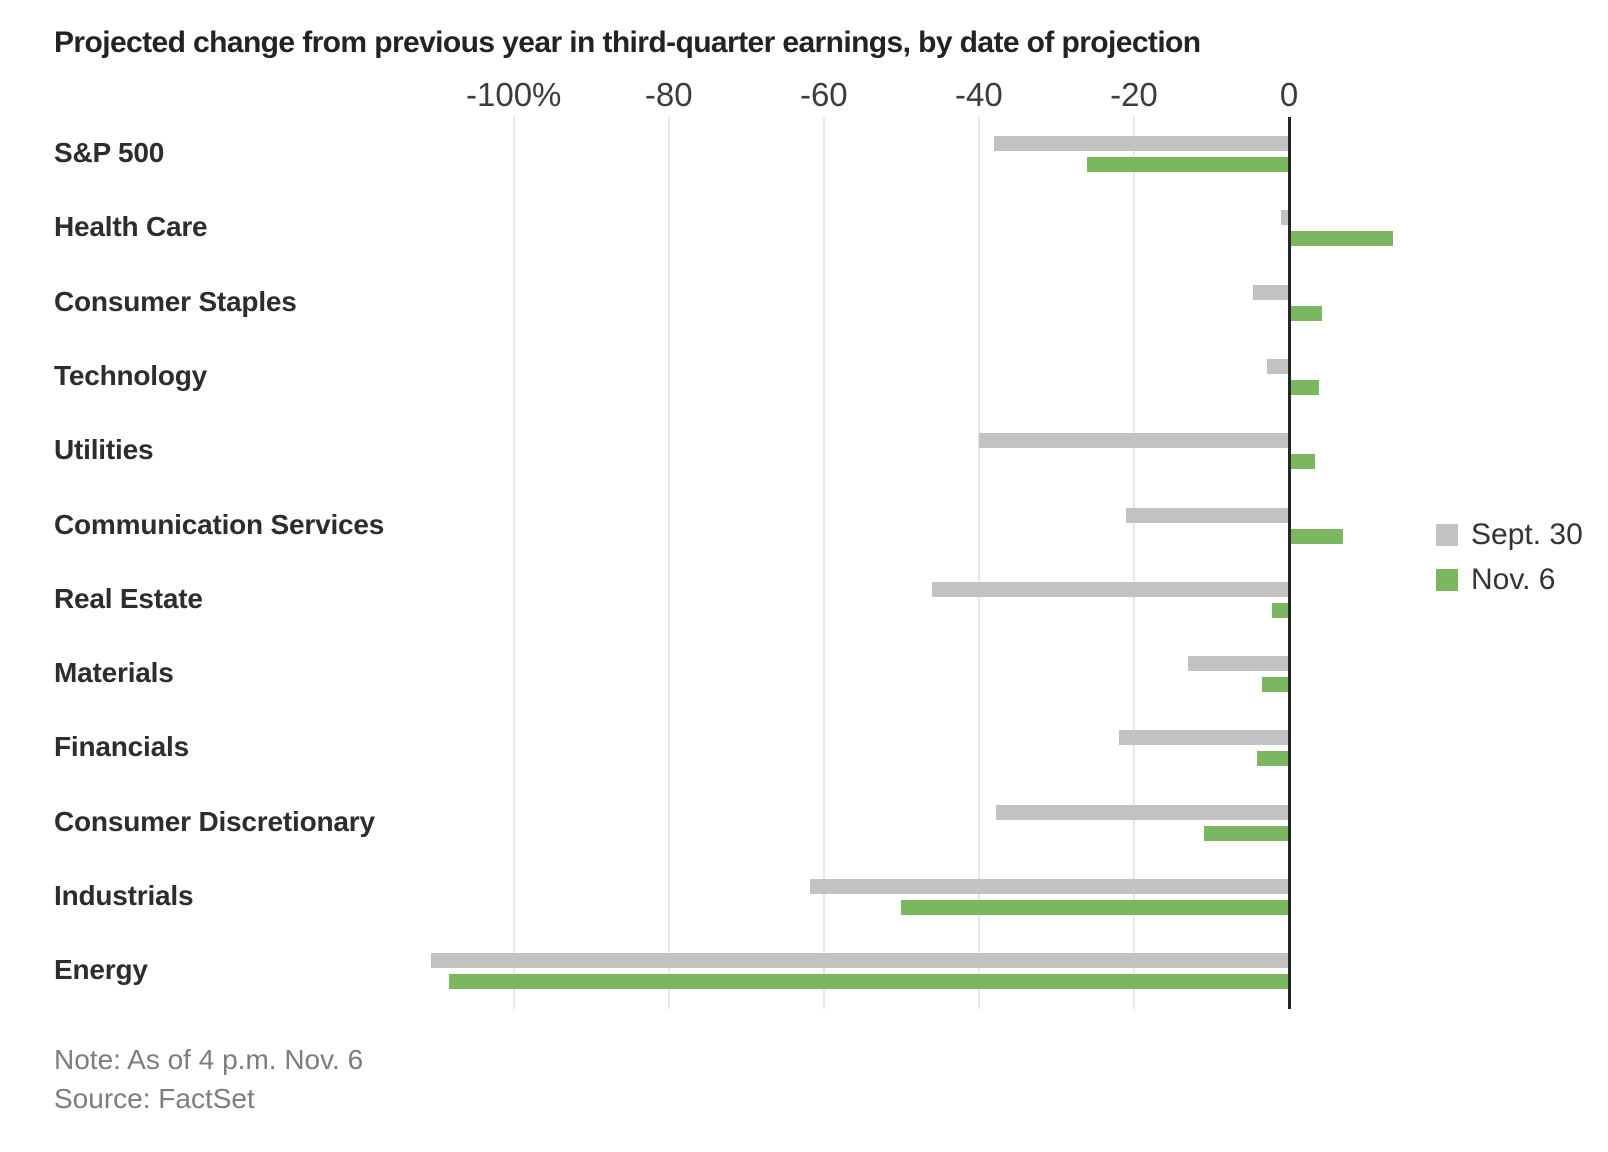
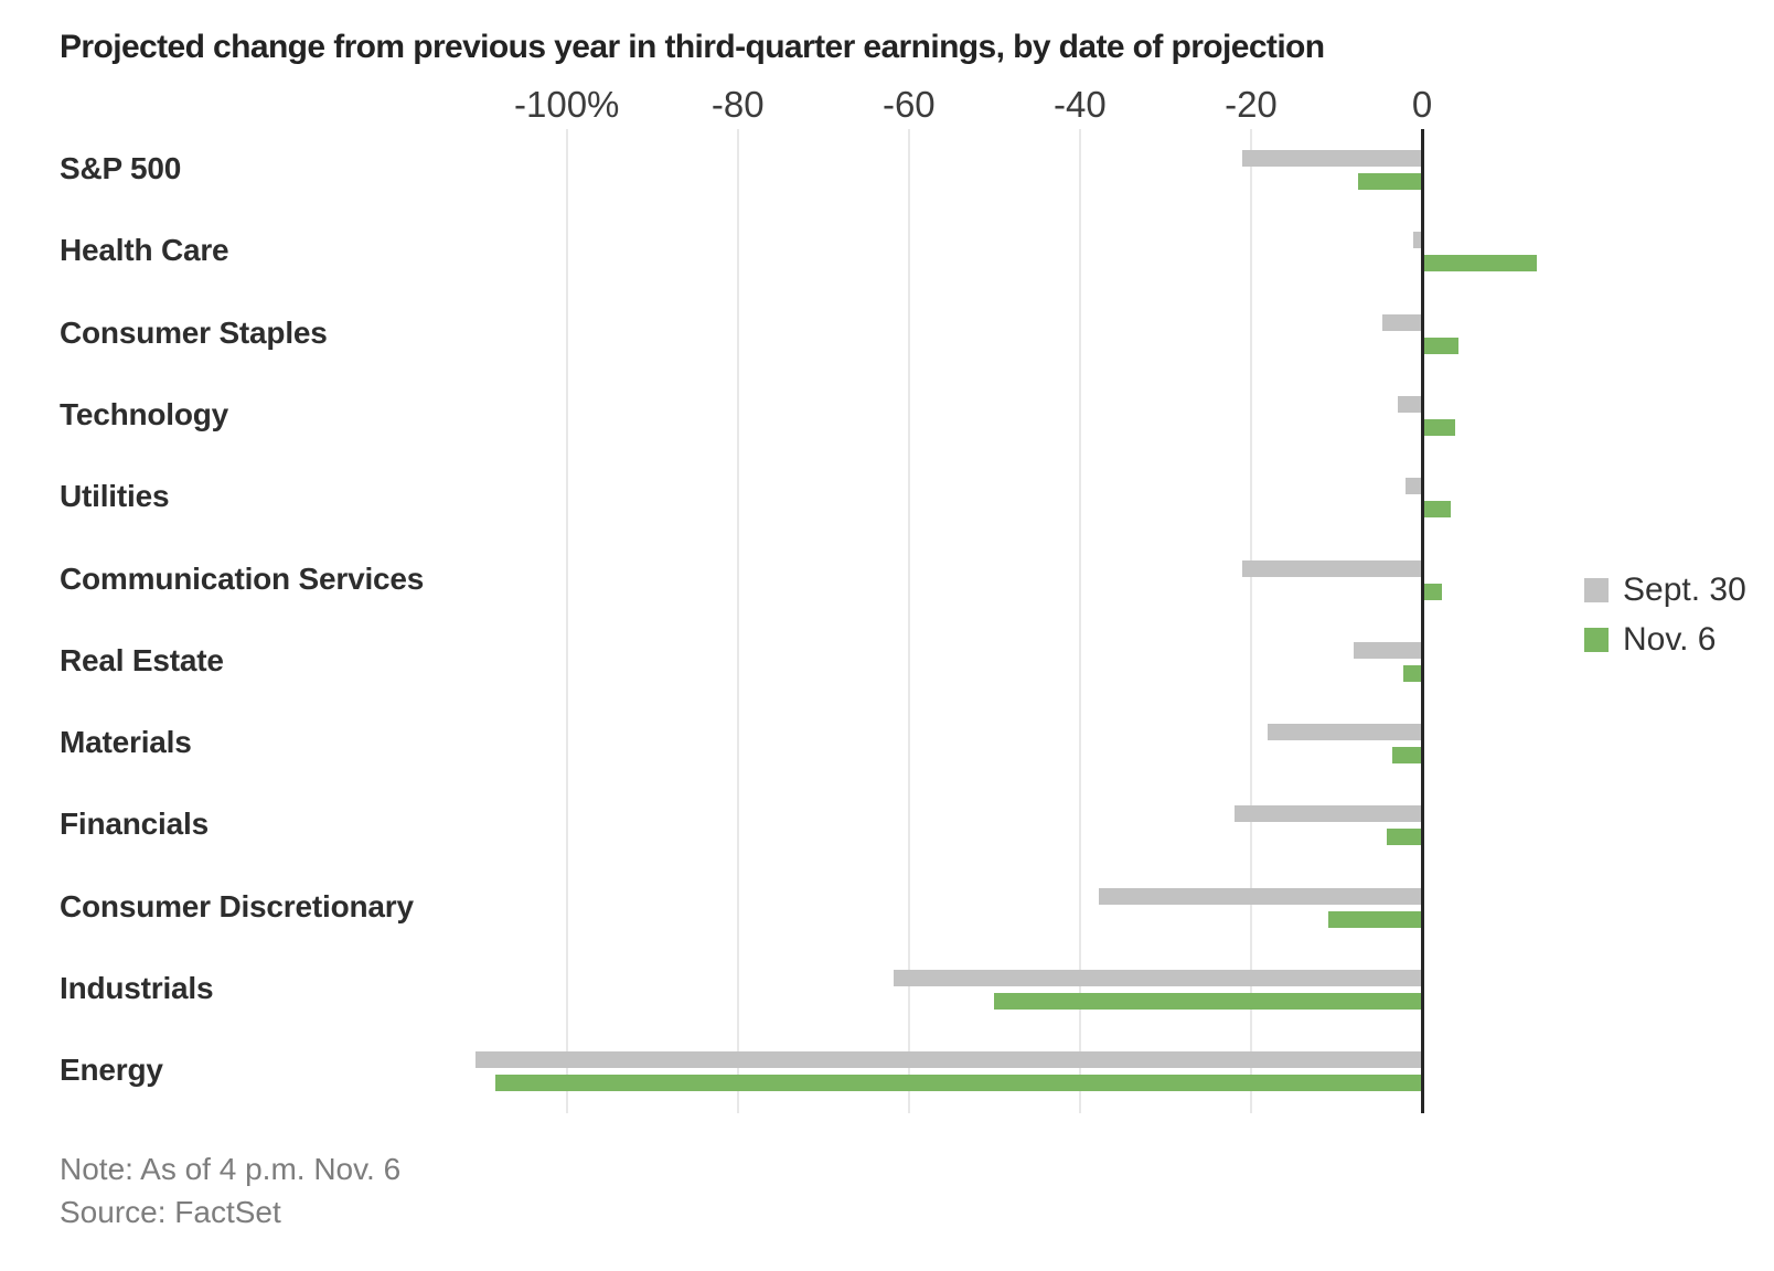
Sept. 30/S&P 500: -38 -> -21
Nov. 6/S&P 500: -26 -> -8
Sept. 30/Utilities: -40 -> -2
Nov. 6/Communication Services: 7 -> 2
Sept. 30/Real Estate: -46 -> -8
Sept. 30/Materials: -13 -> -18
